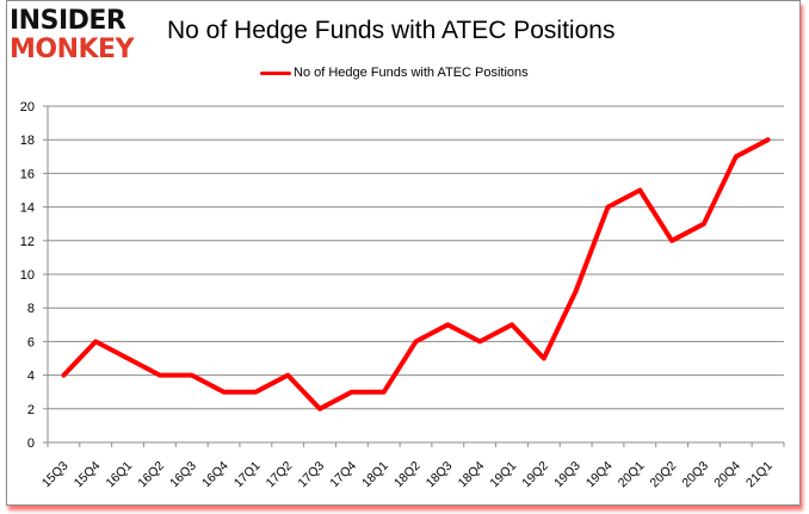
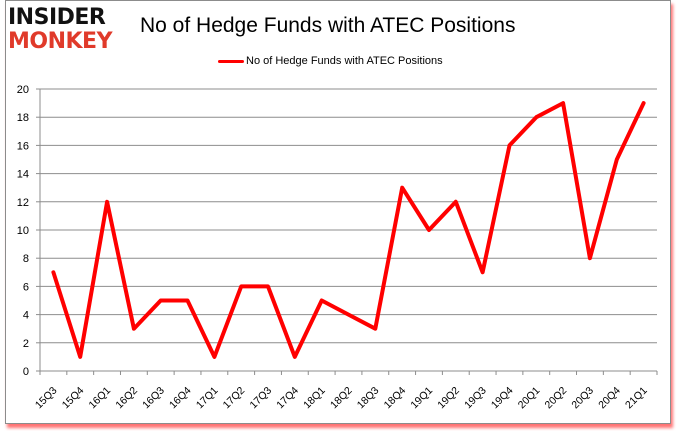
15Q3: 4 -> 7
15Q4: 6 -> 1
16Q1: 5 -> 12
16Q2: 4 -> 3
16Q3: 4 -> 5
16Q4: 3 -> 5
17Q1: 3 -> 1
17Q2: 4 -> 6
17Q3: 2 -> 6
17Q4: 3 -> 1
18Q1: 3 -> 5
18Q2: 6 -> 4
18Q3: 7 -> 3
18Q4: 6 -> 13
19Q1: 7 -> 10
19Q2: 5 -> 12
19Q3: 9 -> 7
19Q4: 14 -> 16
20Q1: 15 -> 18
20Q2: 12 -> 19
20Q3: 13 -> 8
20Q4: 17 -> 15
21Q1: 18 -> 19
